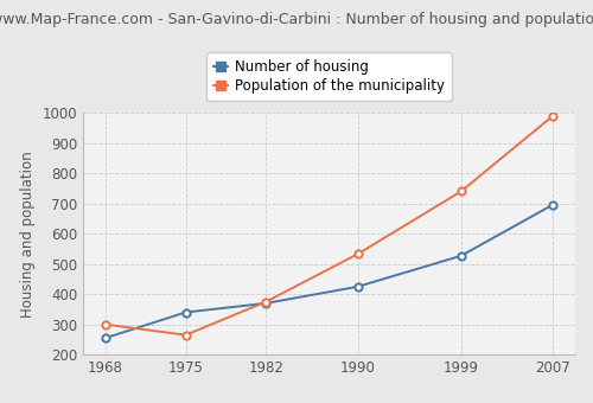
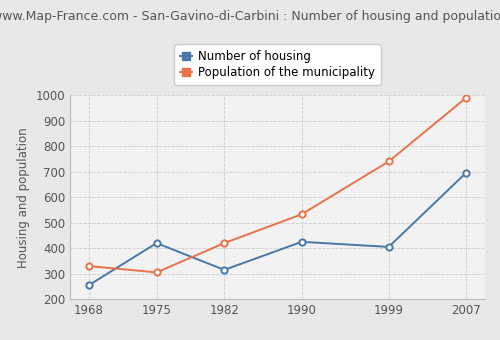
Population of the municipality/1968: 300 -> 330
Number of housing/1975: 340 -> 420
Population of the municipality/1975: 265 -> 305
Number of housing/1982: 370 -> 315
Population of the municipality/1982: 375 -> 420
Number of housing/1999: 527 -> 405
